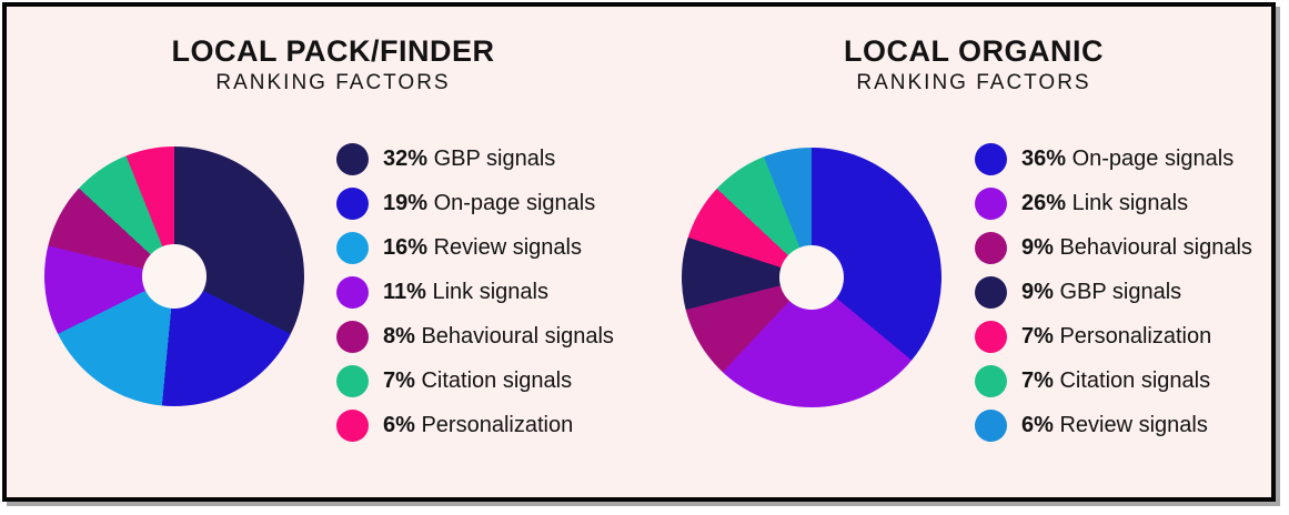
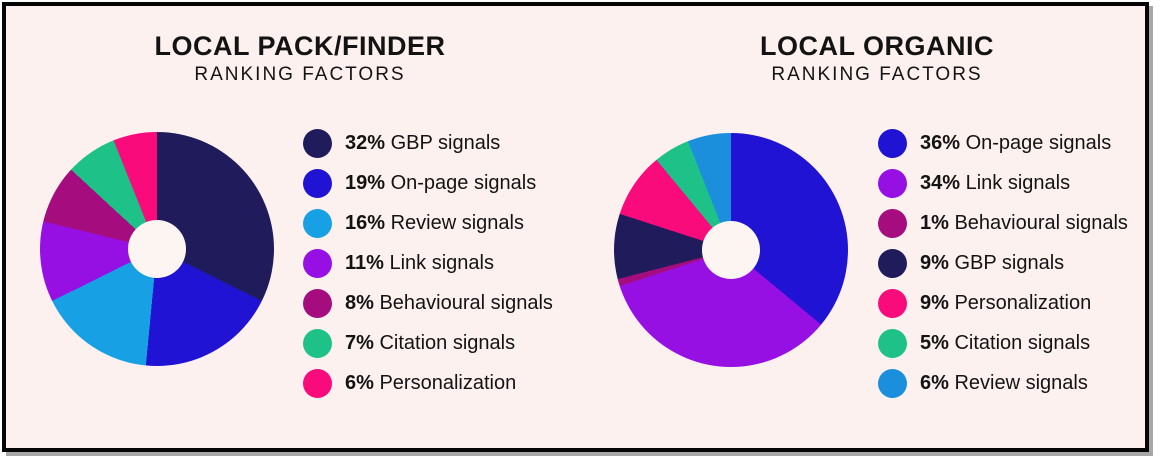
LOCAL ORGANIC/Link signals: 26% -> 34%
LOCAL ORGANIC/Behavioural signals: 9% -> 1%
LOCAL ORGANIC/Personalization: 7% -> 9%
LOCAL ORGANIC/Citation signals: 7% -> 5%
